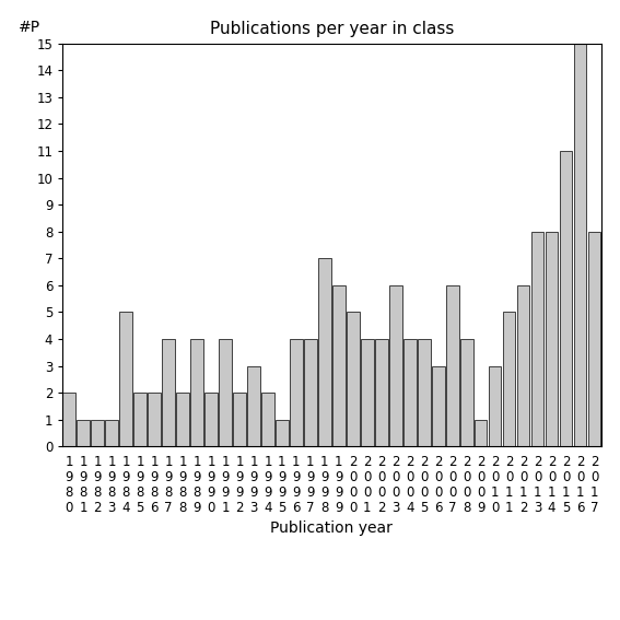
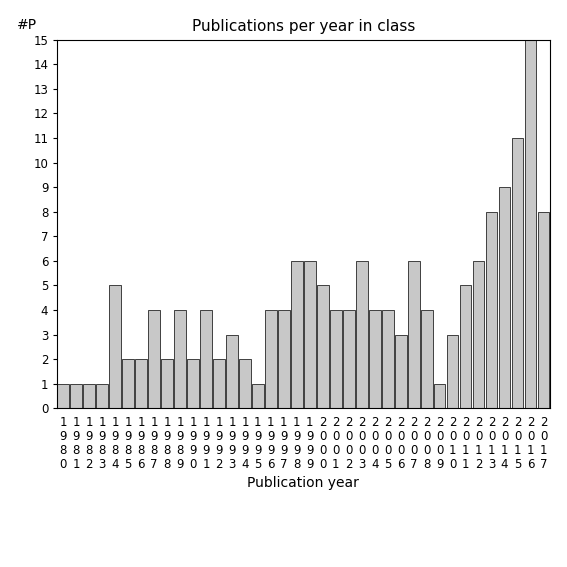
1 9 8 0: 2 -> 1
1 9 9 8: 7 -> 6
2 0 1 4: 8 -> 9
